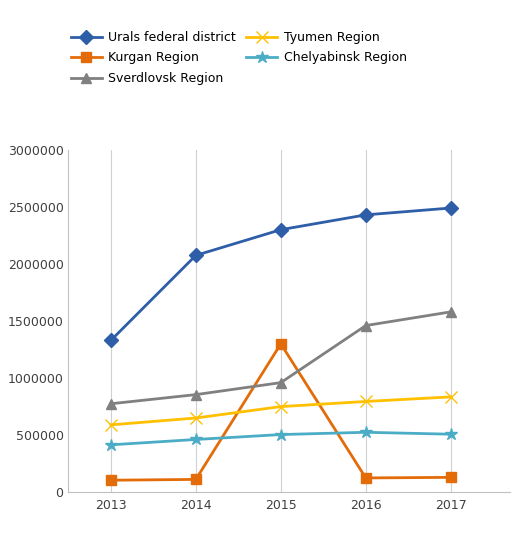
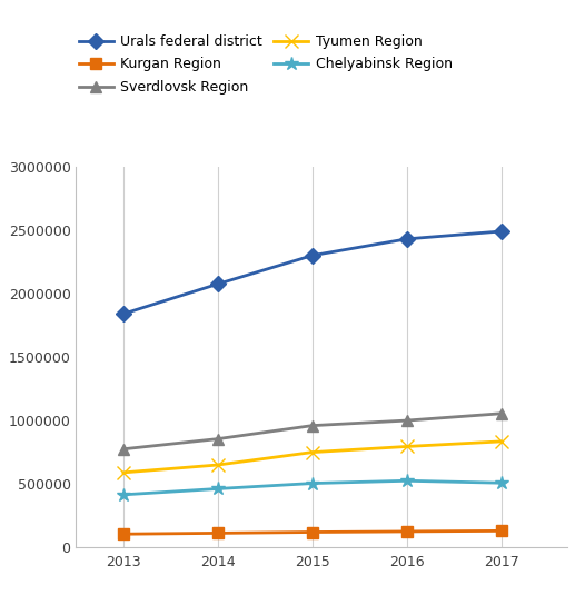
Urals federal district/2013: 1330000 -> 1840000
Kurgan Region/2015: 1300000 -> 120000
Sverdlovsk Region/2016: 1460000 -> 1000000
Sverdlovsk Region/2017: 1580000 -> 1060000
